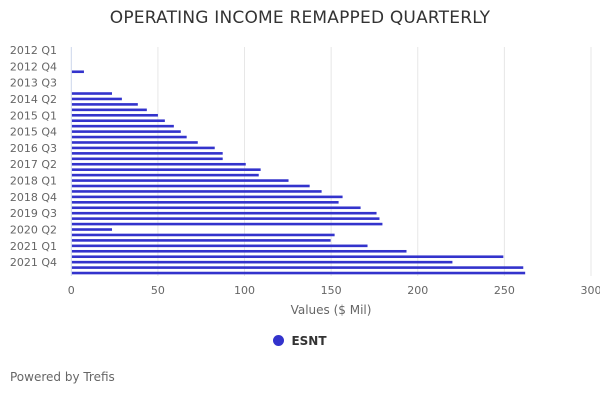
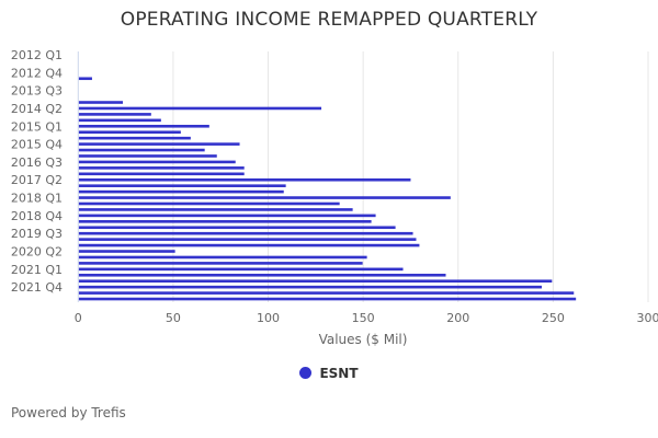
2014 Q2: 29 -> 128
2015 Q1: 50 -> 69
2015 Q4: 63 -> 85
2017 Q2: 101 -> 175
2018 Q1: 125 -> 196
2020 Q2: 24 -> 51
2021 Q4: 220 -> 244
